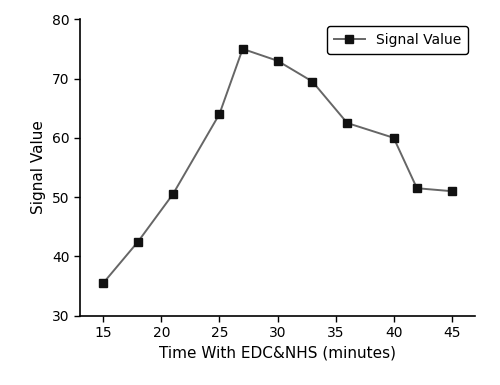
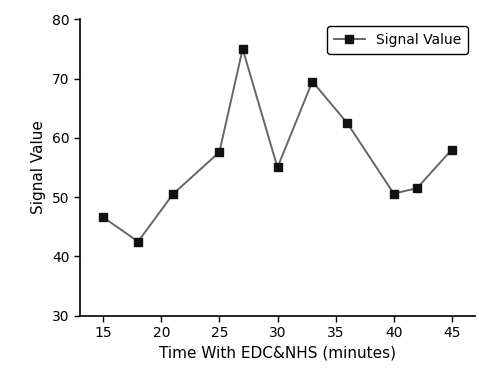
15: 35.5 -> 46.6
25: 64.0 -> 57.6
30: 73.0 -> 55.0
40: 60.0 -> 50.6
45: 51.0 -> 58.0
